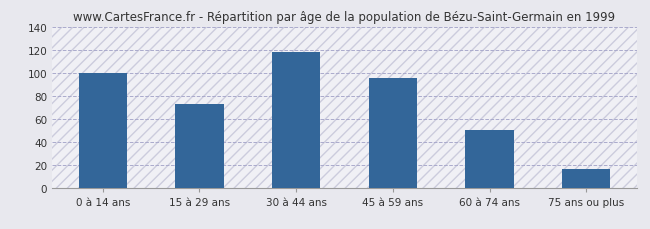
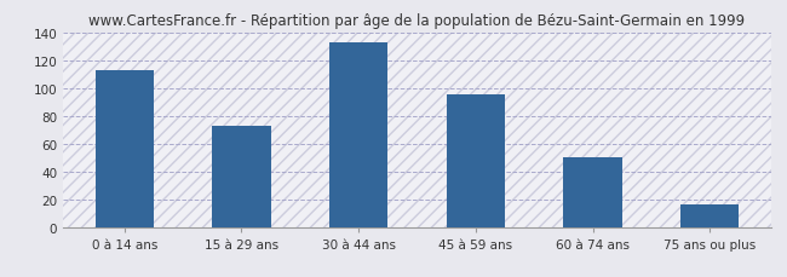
0 à 14 ans: 100 -> 113
30 à 44 ans: 118 -> 133
